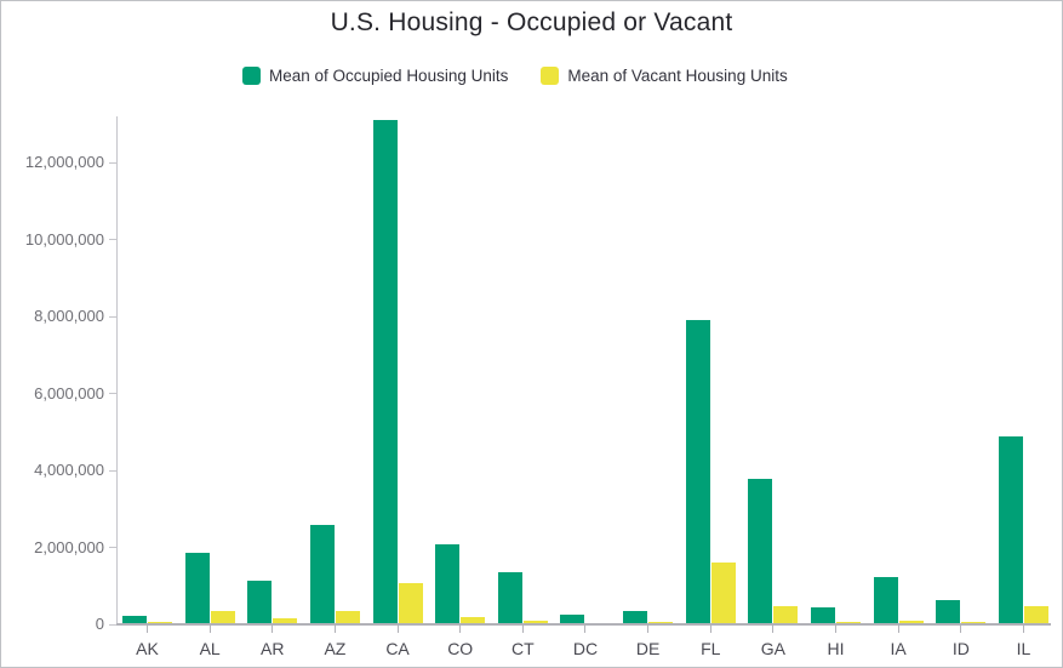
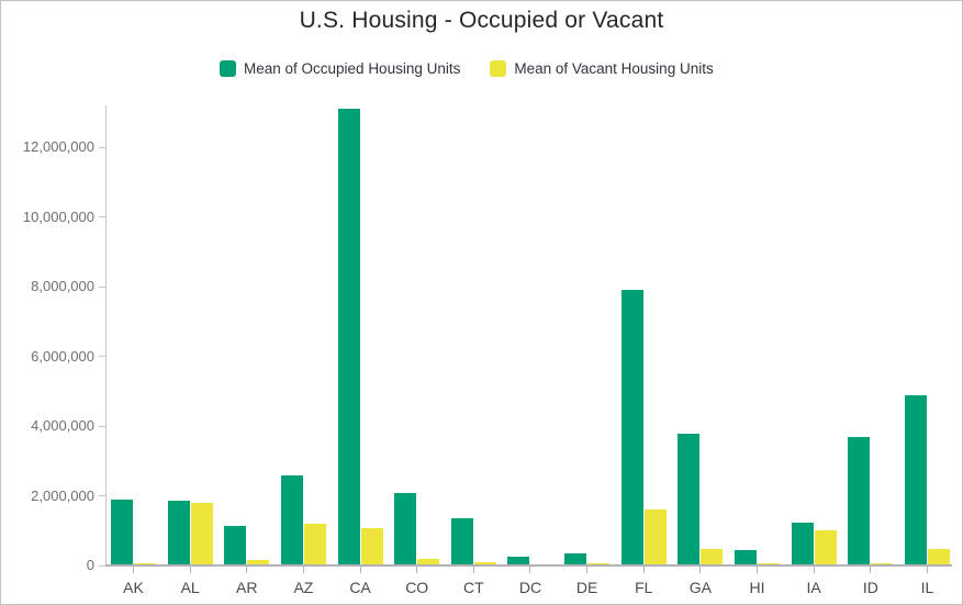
Mean of Occupied Housing Units/AK: 200000 -> 1900000
Mean of Vacant Housing Units/AL: 400000 -> 1800000
Mean of Vacant Housing Units/AZ: 400000 -> 1200000
Mean of Vacant Housing Units/IA: 100000 -> 1000000
Mean of Occupied Housing Units/ID: 600000 -> 3700000
